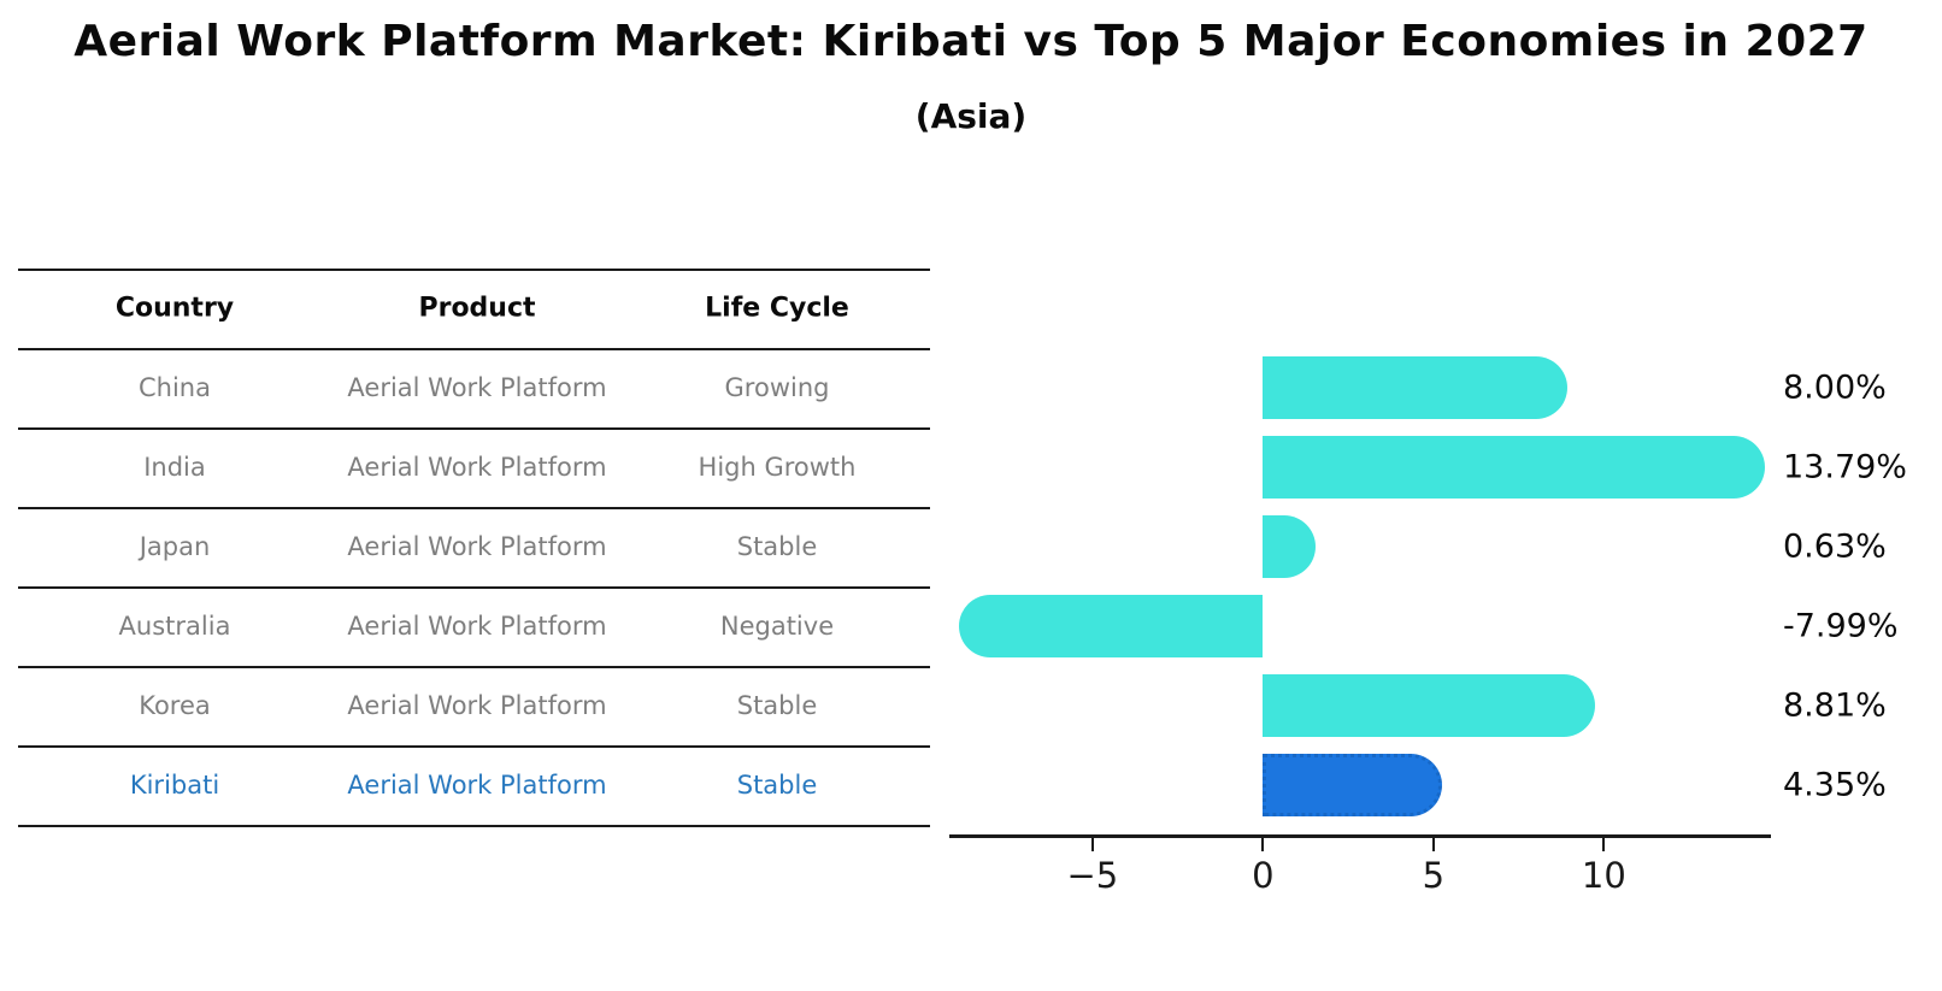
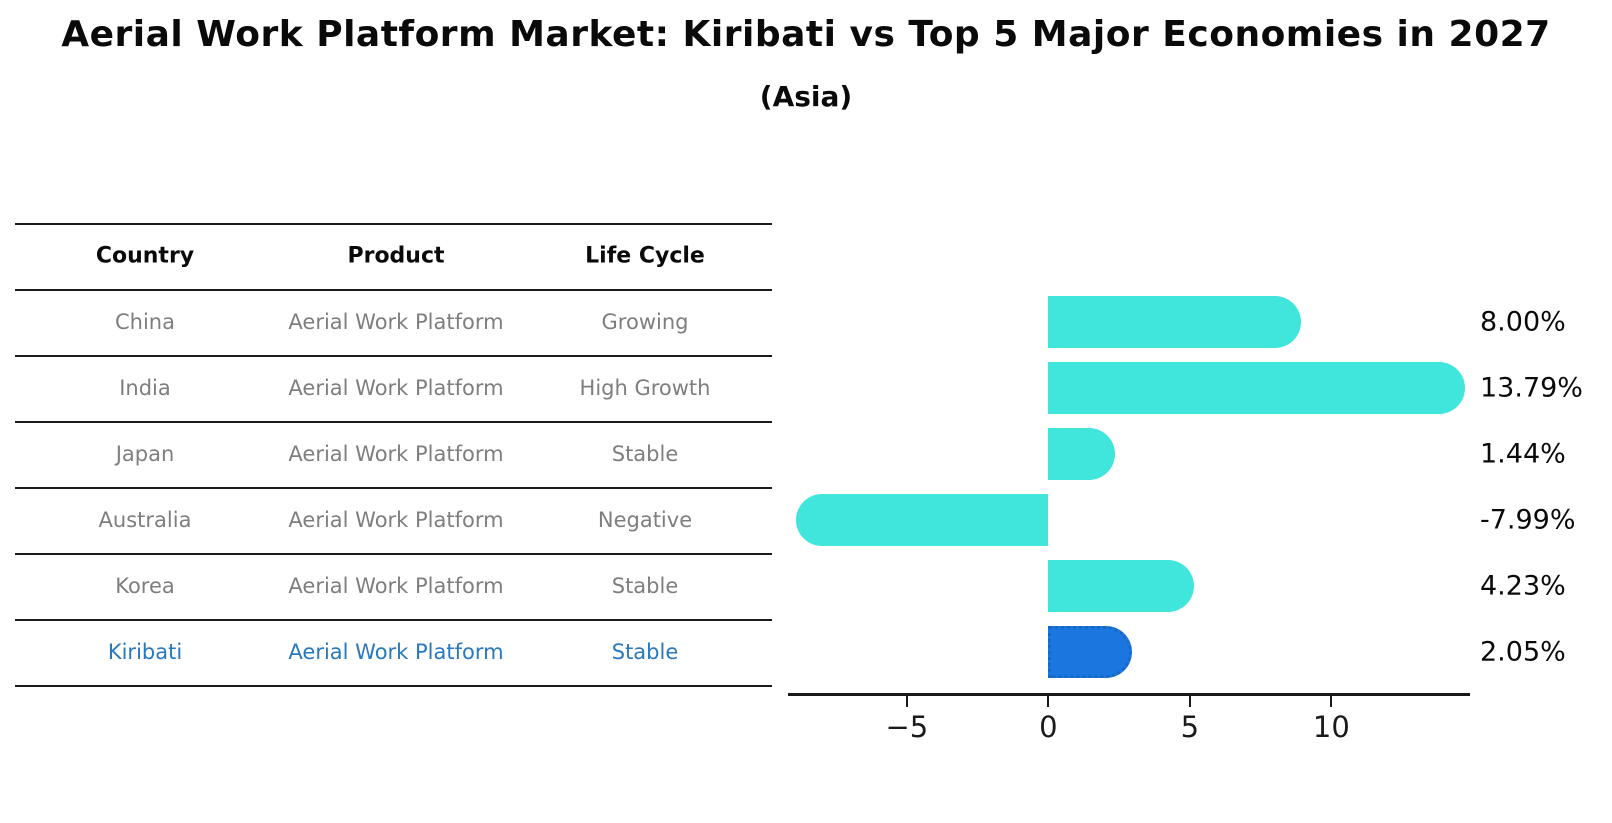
Japan: 0.63% -> 1.44%
Korea: 8.81% -> 4.23%
Kiribati: 4.35% -> 2.05%
